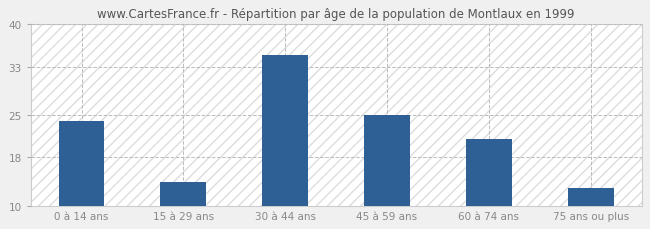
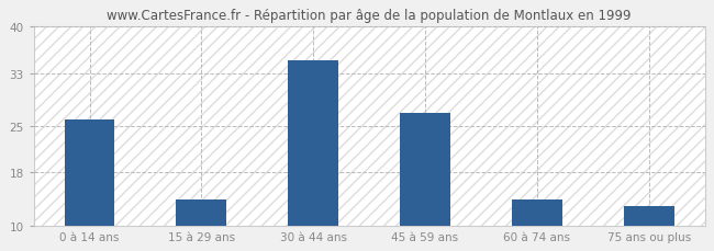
0 à 14 ans: 24 -> 26
45 à 59 ans: 25 -> 27
60 à 74 ans: 21 -> 14
